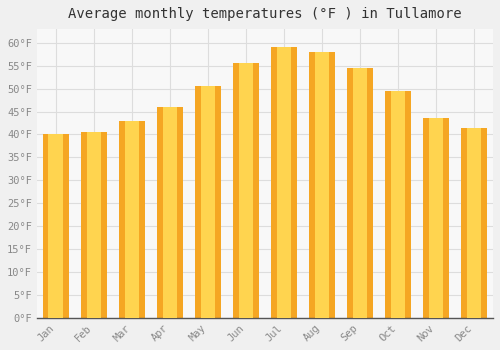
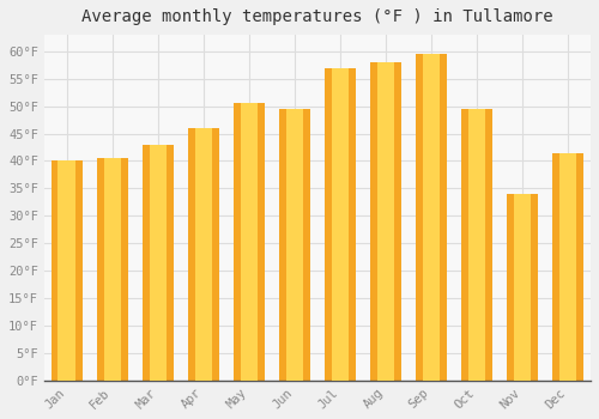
Jun: 55.5°F -> 49.5°F
Jul: 59.0°F -> 57.0°F
Sep: 54.5°F -> 59.5°F
Nov: 43.5°F -> 34.0°F
